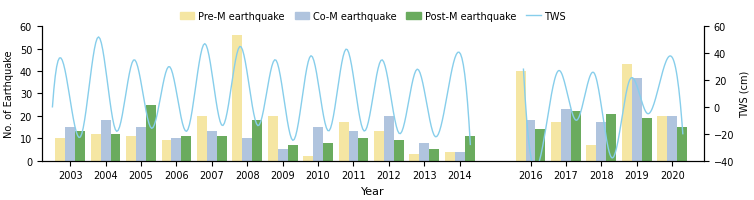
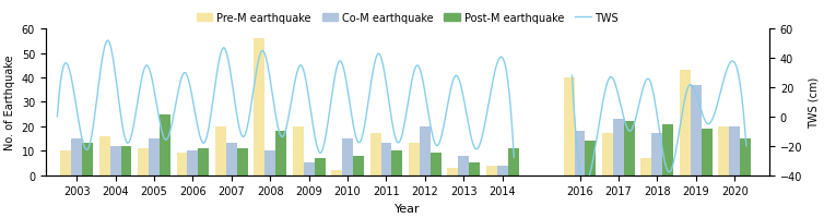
Pre-M earthquake/2004: 12 -> 16
Co-M earthquake/2004: 18 -> 12
